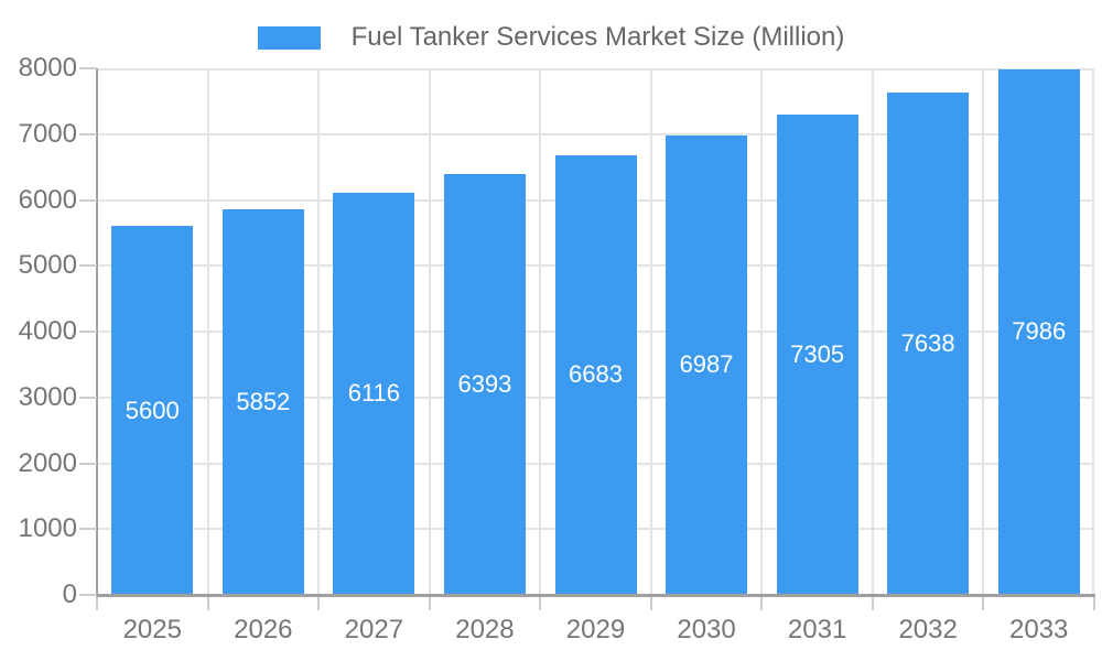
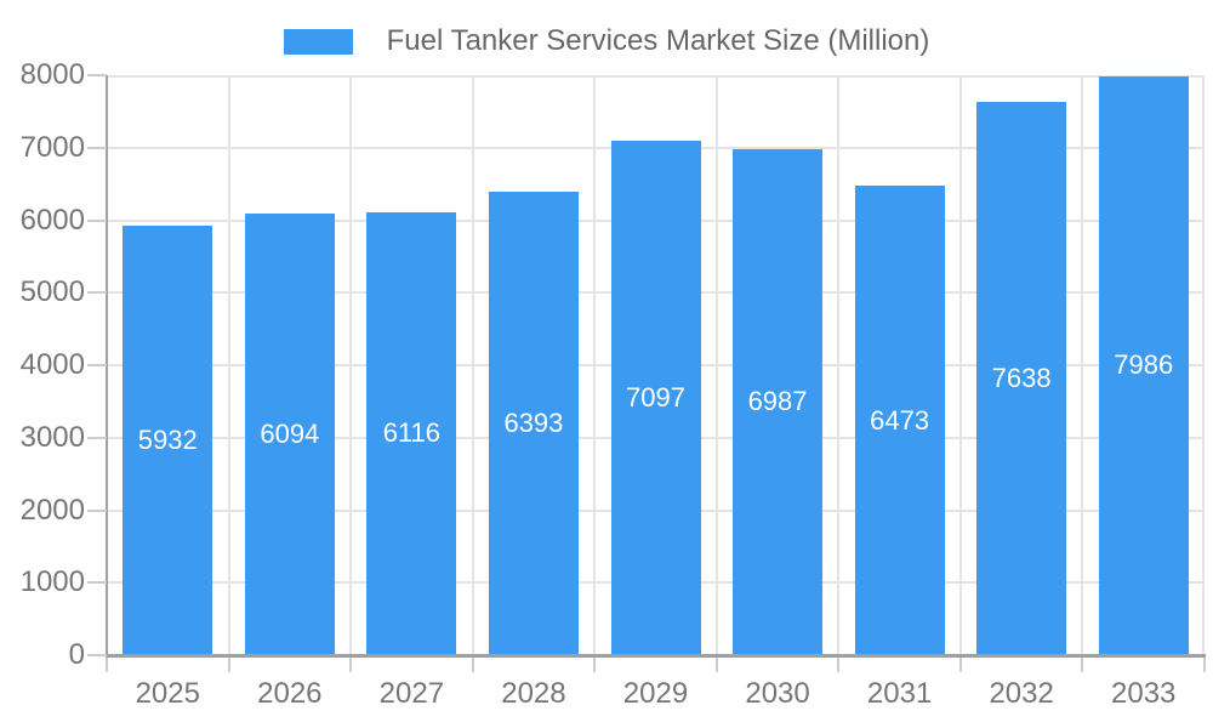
2025: 5600 -> 5932
2026: 5852 -> 6094
2029: 6683 -> 7097
2031: 7305 -> 6473
